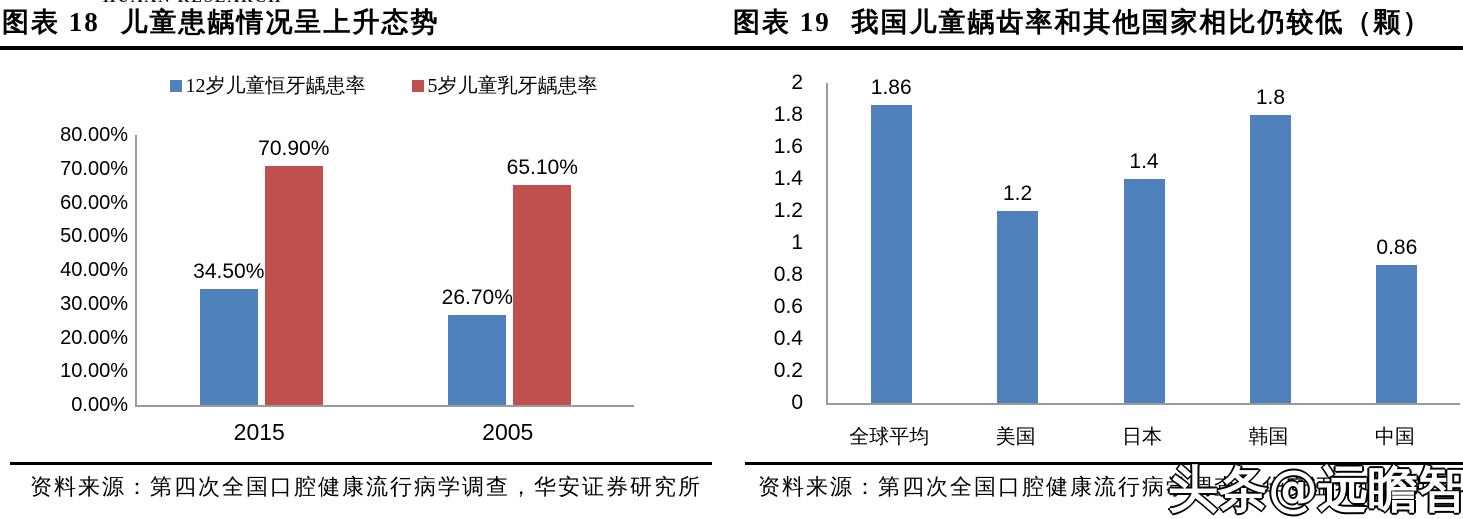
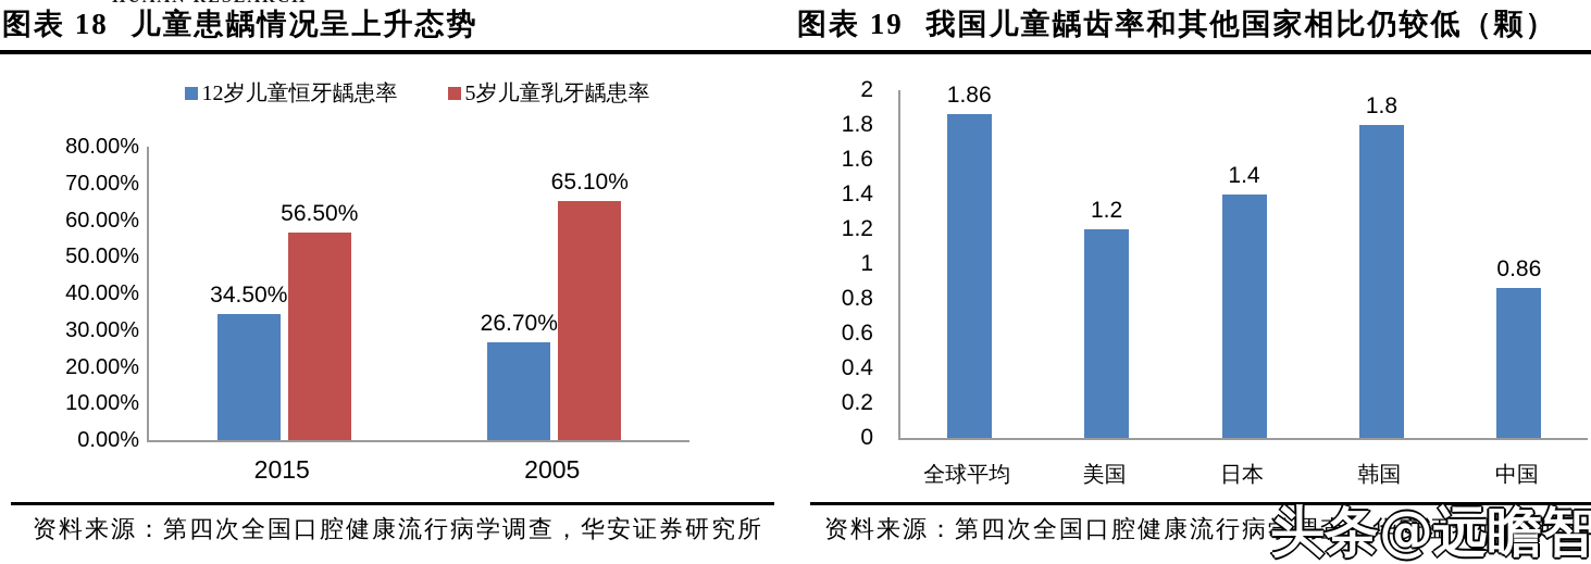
儿童患龋情况呈上升态势/5岁儿童乳牙龋患率/2015: 70.90% -> 56.50%
